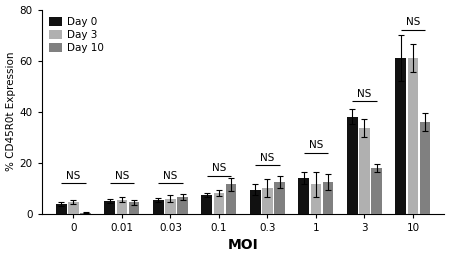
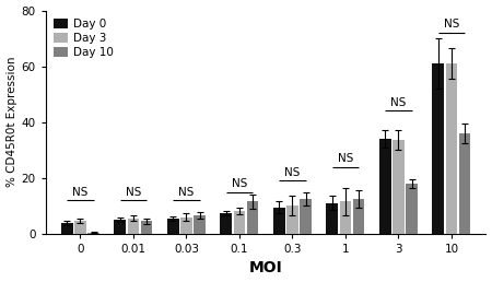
Day 0/1: 14.0 -> 11.0
Day 0/3: 38.0 -> 34.0
